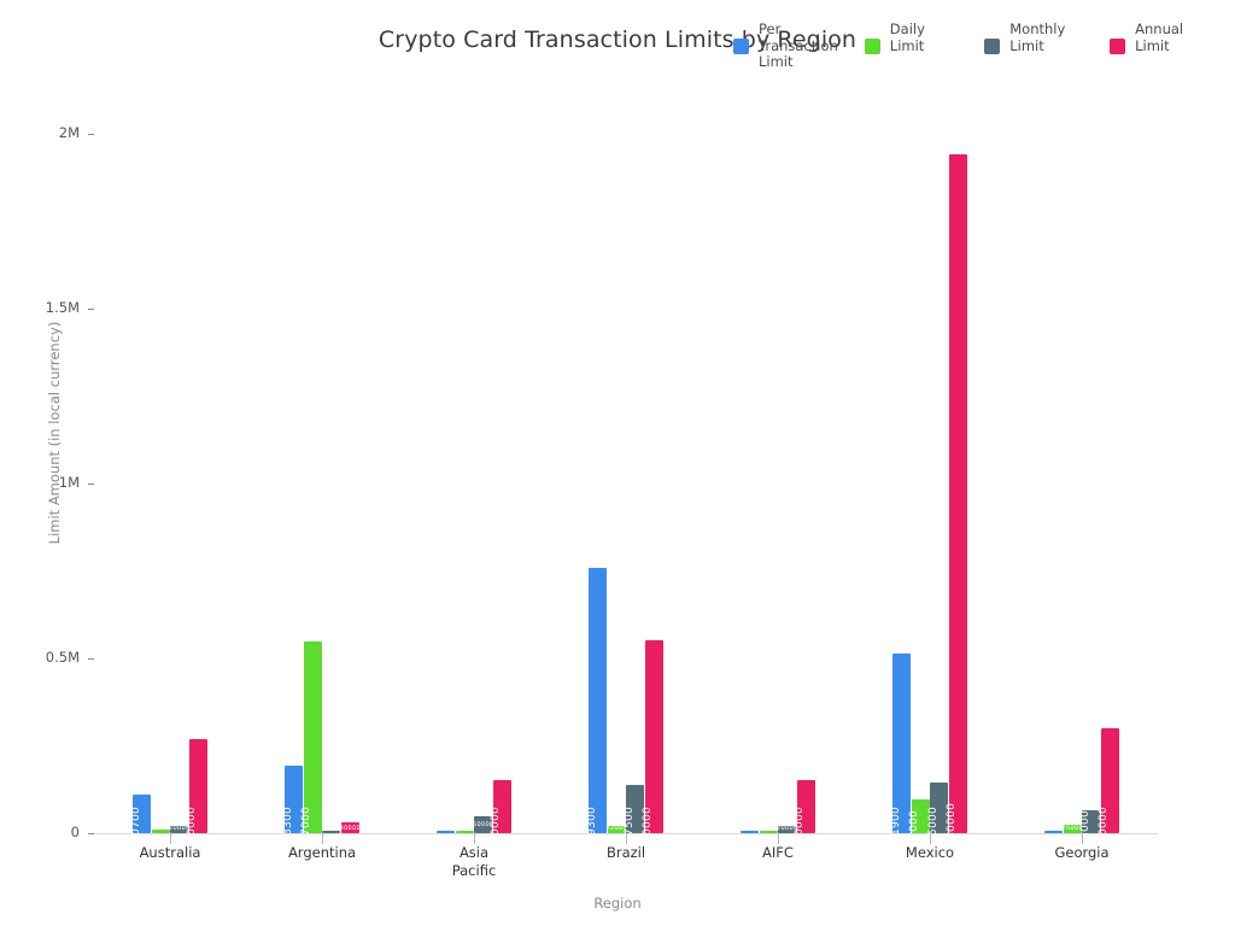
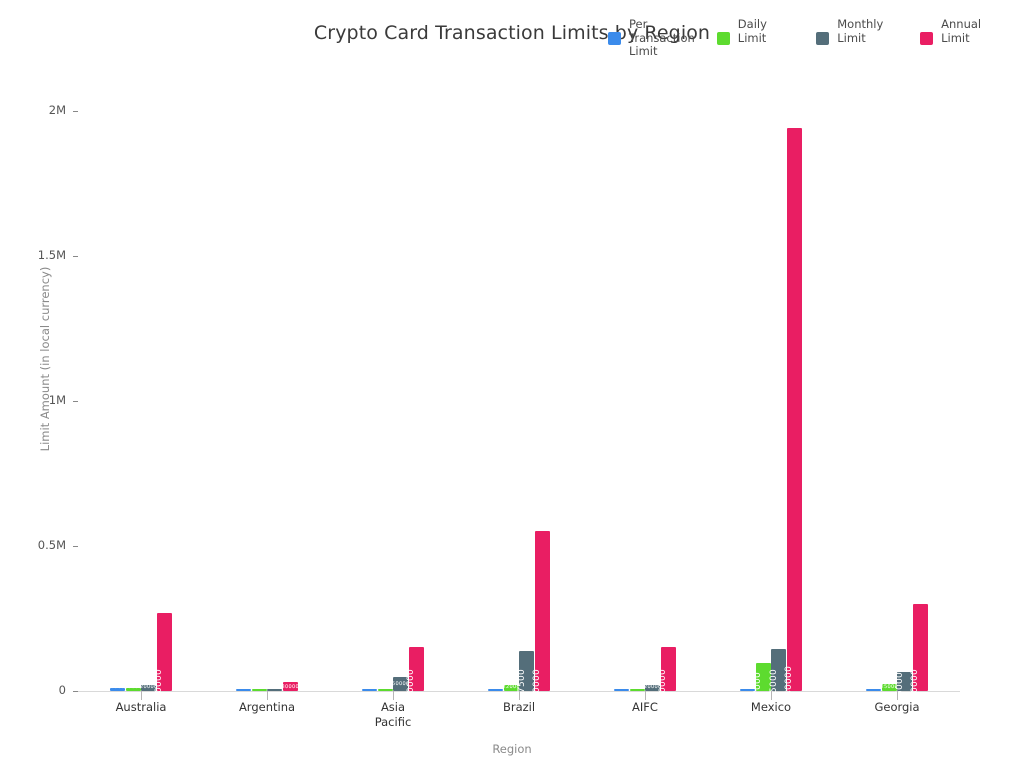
Per Transaction Limit/Australia: 110700 -> 9000
Per Transaction Limit/Argentina: 193300 -> 1000
Daily Limit/Argentina: 547000 -> 3000
Per Transaction Limit/Brazil: 759300 -> 1000
Per Transaction Limit/Mexico: 511900 -> 3000
